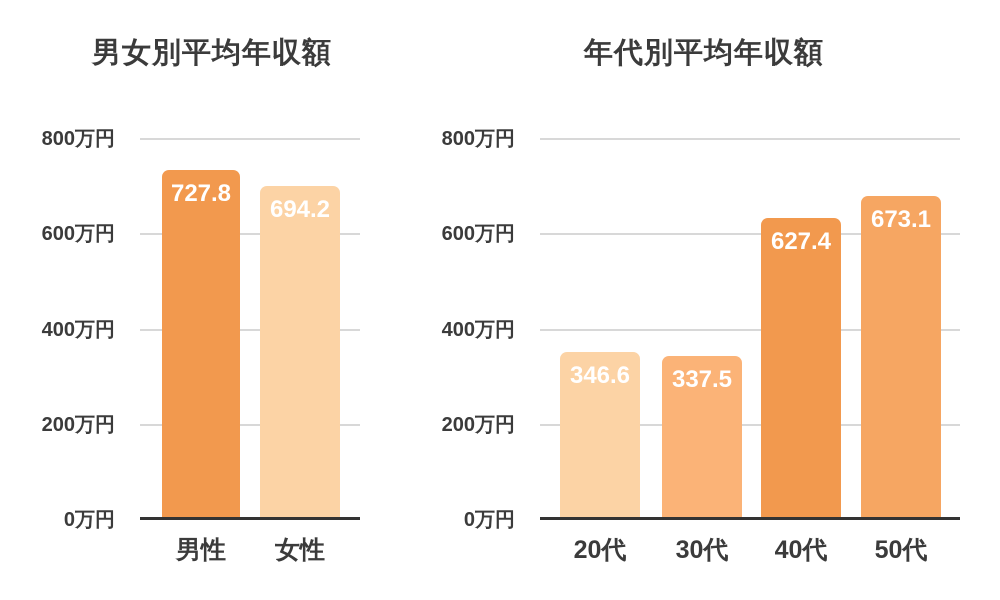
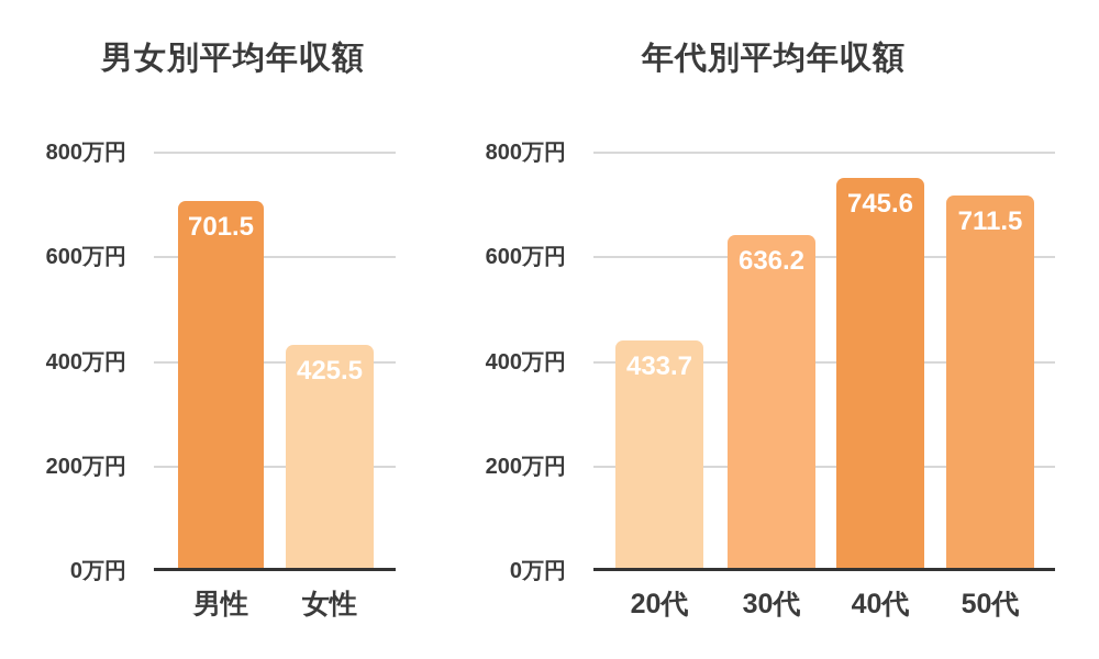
男女別平均年収額/男性: 727.8 -> 701.5
男女別平均年収額/女性: 694.2 -> 425.5
年代別平均年収額/20代: 346.6 -> 433.7
年代別平均年収額/30代: 337.5 -> 636.2
年代別平均年収額/40代: 627.4 -> 745.6
年代別平均年収額/50代: 673.1 -> 711.5
